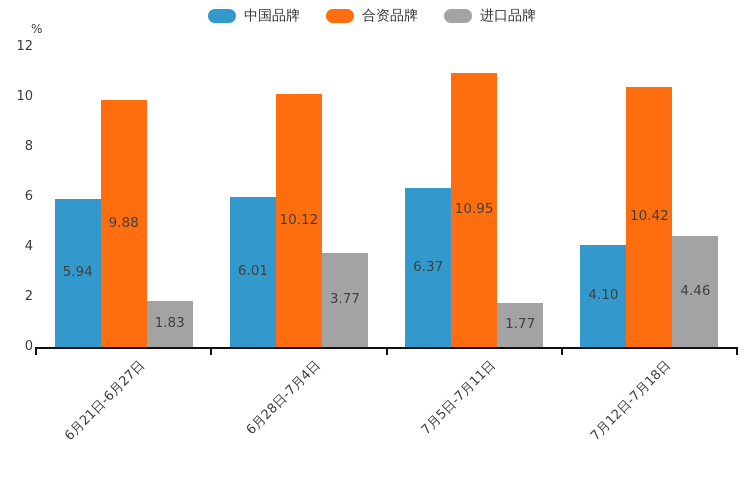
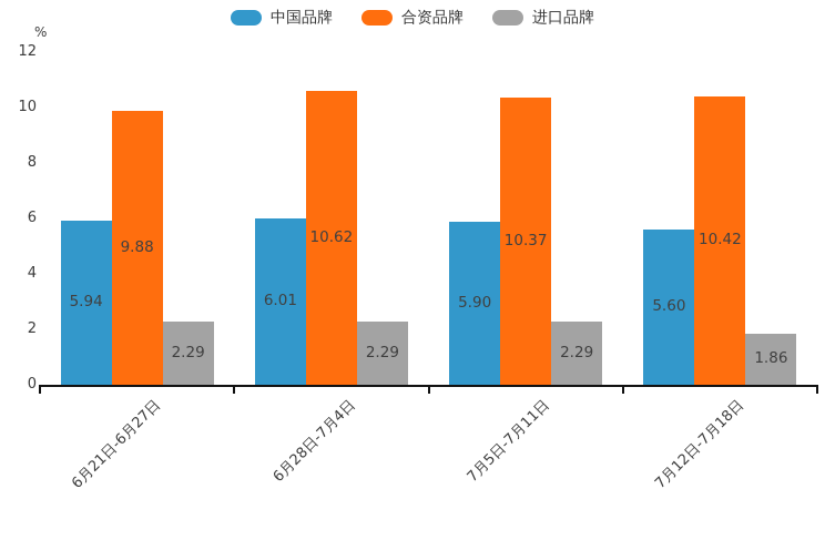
进口品牌/6月21日-6月27日: 1.83 -> 2.29
合资品牌/6月28日-7月4日: 10.12 -> 10.62
进口品牌/6月28日-7月4日: 3.77 -> 2.29
中国品牌/7月5日-7月11日: 6.37 -> 5.90
合资品牌/7月5日-7月11日: 10.95 -> 10.37
进口品牌/7月5日-7月11日: 1.77 -> 2.29
中国品牌/7月12日-7月18日: 4.10 -> 5.60
进口品牌/7月12日-7月18日: 4.46 -> 1.86
